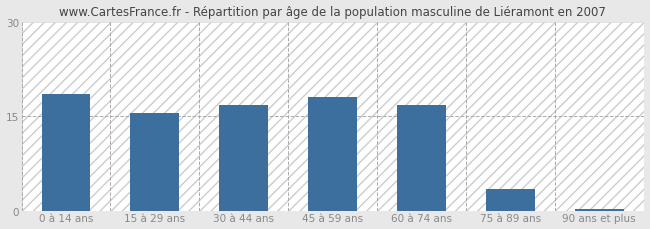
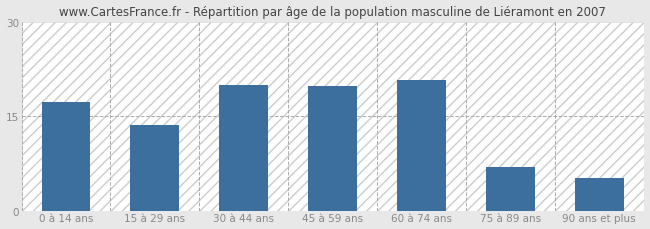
0 à 14 ans: 18.5 -> 17.2
15 à 29 ans: 15.5 -> 13.6
30 à 44 ans: 16.7 -> 20.0
45 à 59 ans: 18.0 -> 19.8
60 à 74 ans: 16.7 -> 20.8
75 à 89 ans: 3.5 -> 7.0
90 ans et plus: 0.3 -> 5.2
